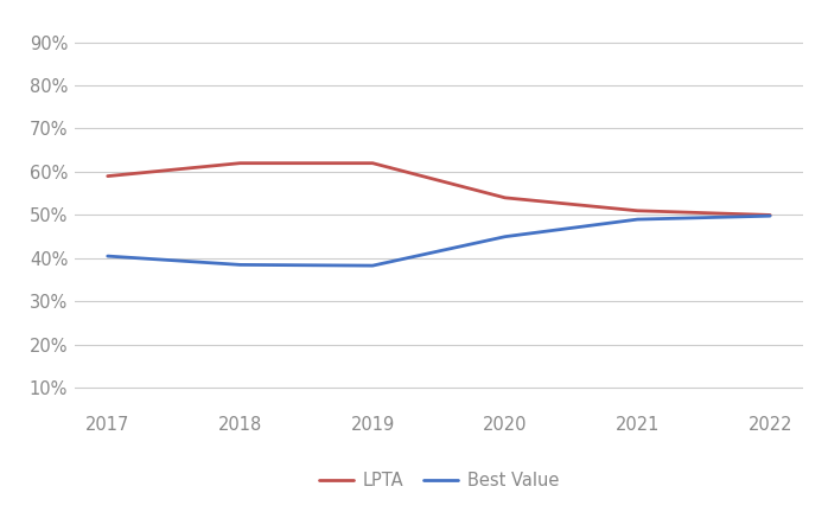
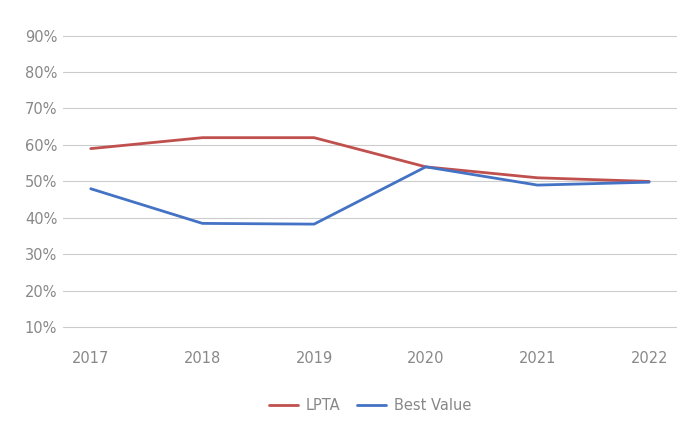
Best Value/2017: 40.5% -> 48.0%
Best Value/2020: 45.0% -> 54.0%
